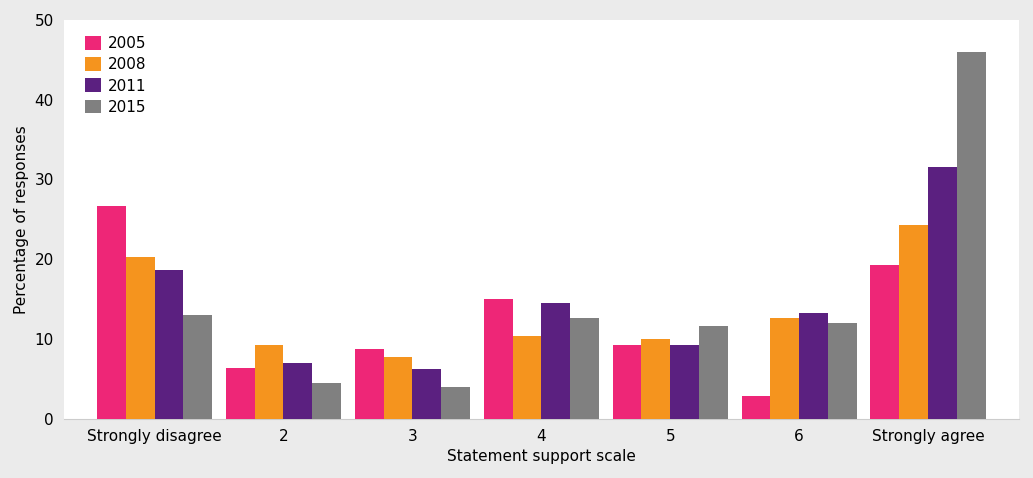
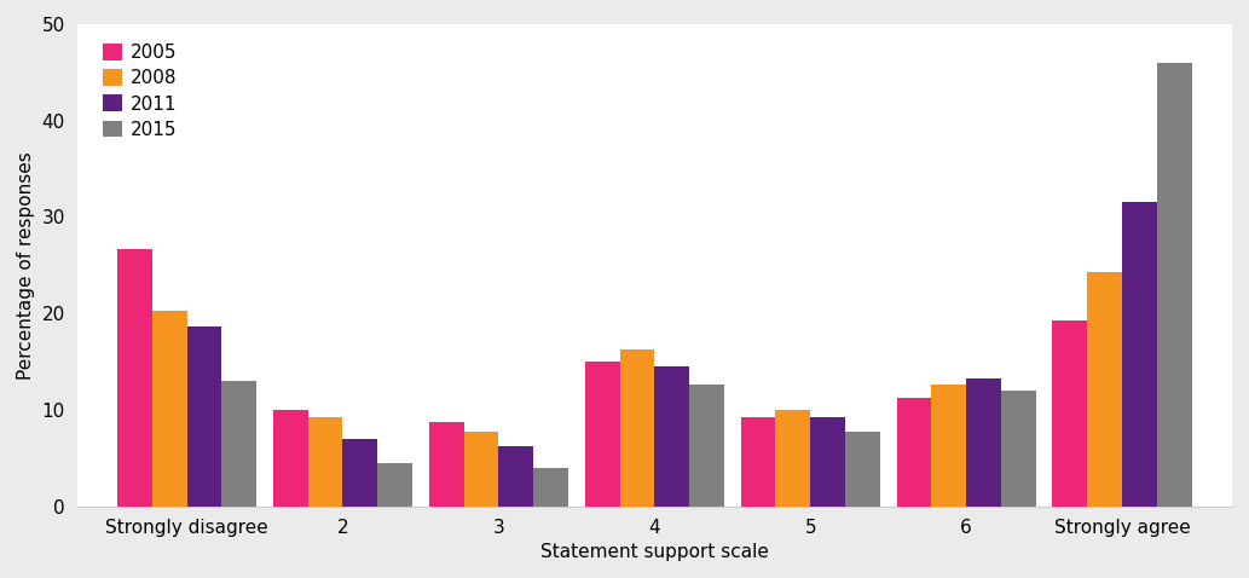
2005/2: 6.4 -> 10.0
2008/4: 10.4 -> 16.3
2015/5: 11.6 -> 7.7
2005/6: 2.8 -> 11.3
